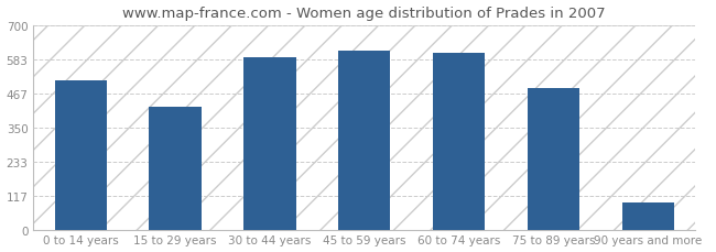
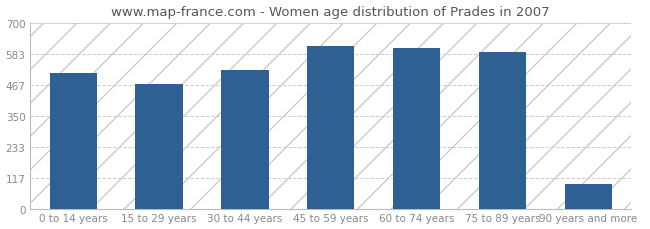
15 to 29 years: 420 -> 470
30 to 44 years: 590 -> 522
75 to 89 years: 485 -> 590
